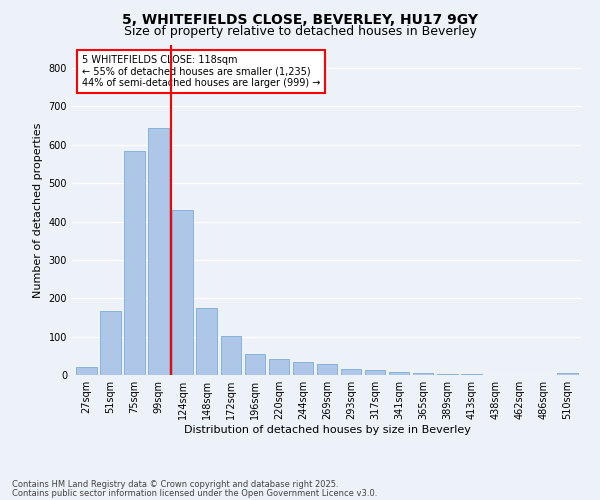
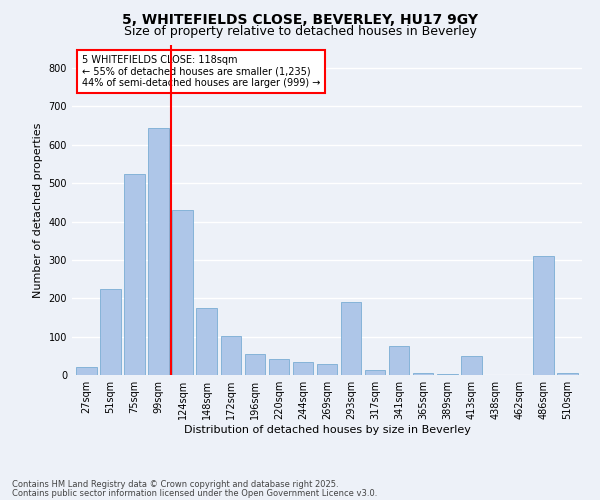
51sqm: 168 -> 225
75sqm: 583 -> 525
293sqm: 15 -> 190
341sqm: 7 -> 75
413sqm: 2 -> 50
486sqm: 1 -> 310
